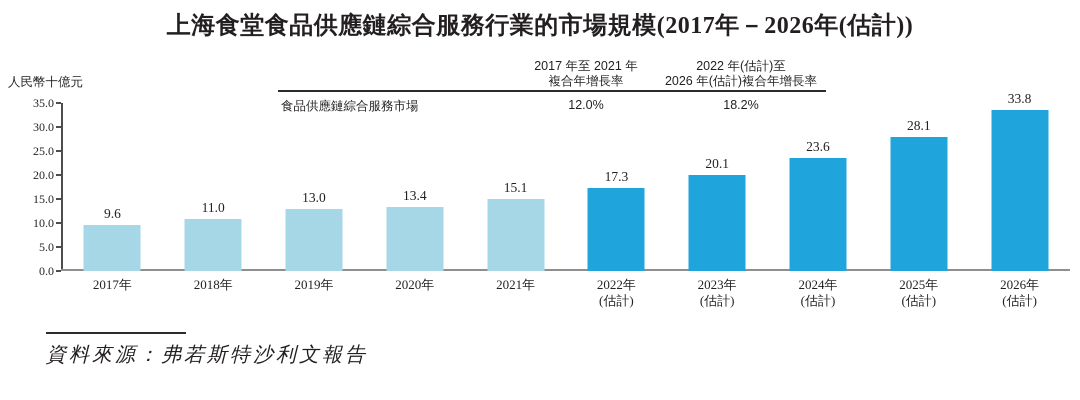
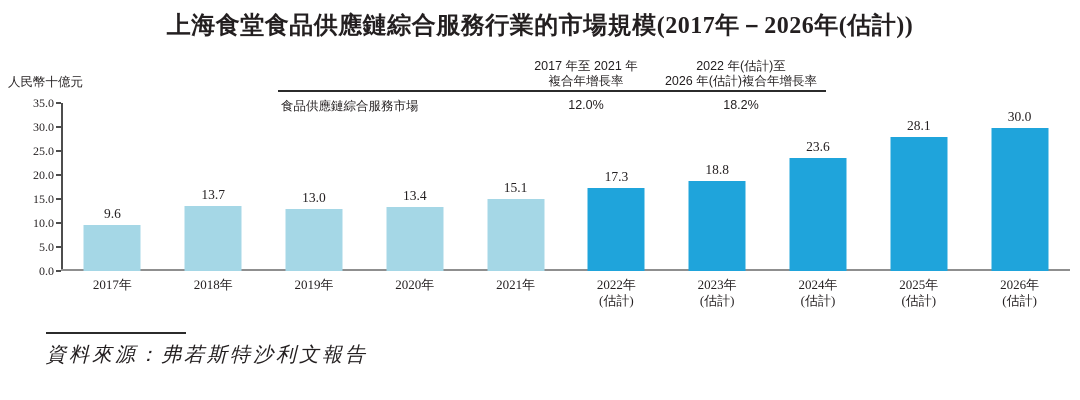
2018年: 11.0 -> 13.7
2023年(估計): 20.1 -> 18.8
2026年(估計): 33.8 -> 30.0
